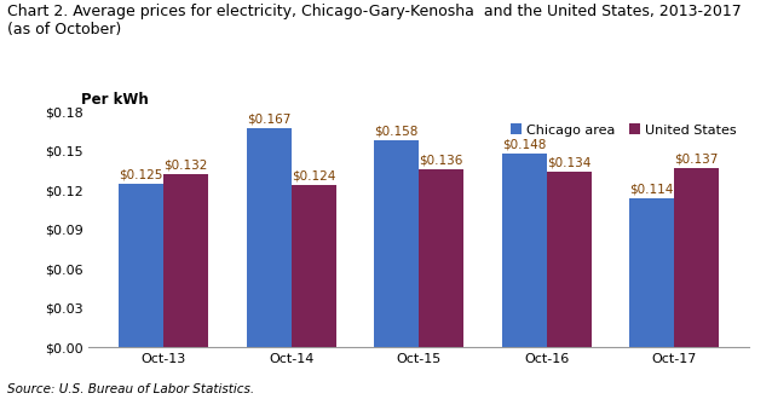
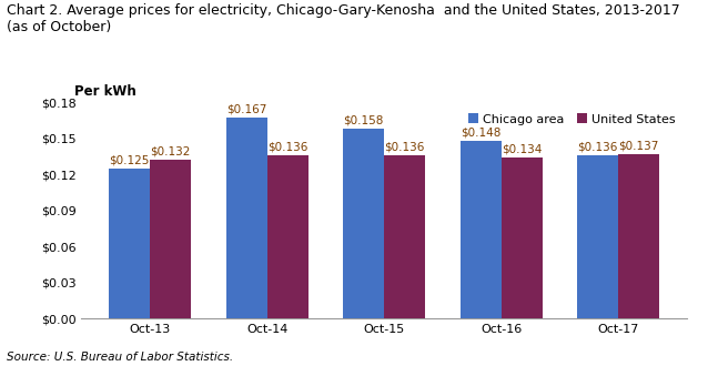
United States/Oct-14: $0.124 -> $0.136
Chicago area/Oct-17: $0.114 -> $0.136
